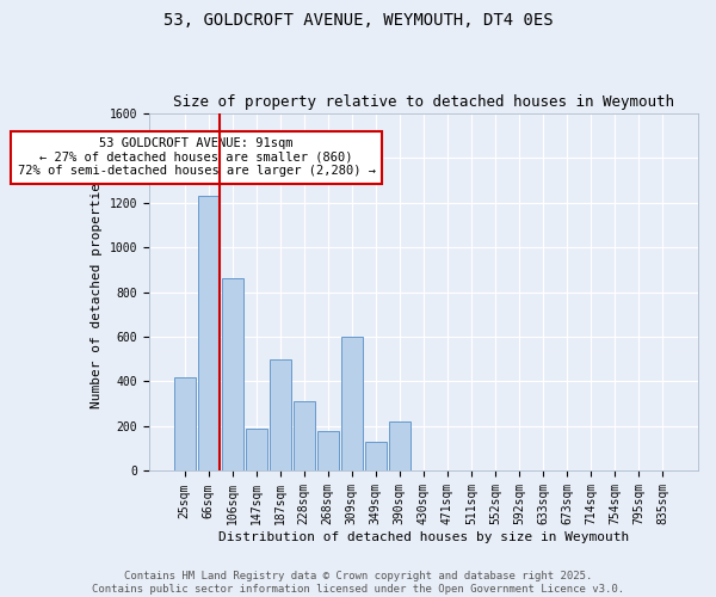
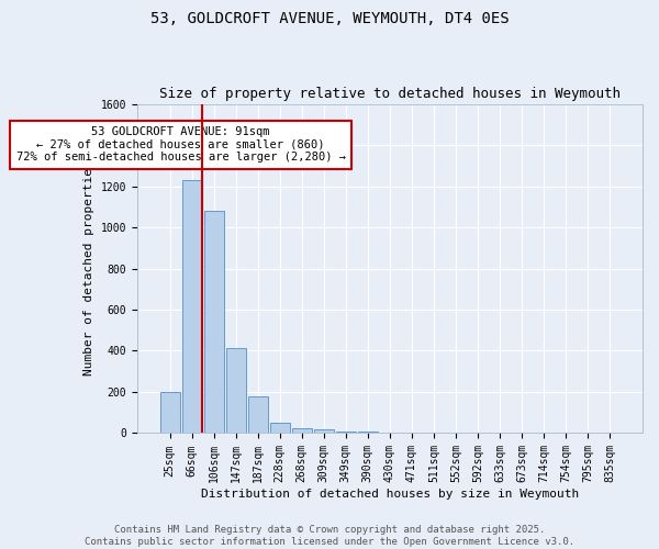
25sqm: 420 -> 200
106sqm: 860 -> 1080
147sqm: 190 -> 420
187sqm: 500 -> 180
228sqm: 310 -> 50
268sqm: 180 -> 20
309sqm: 600 -> 20
349sqm: 130 -> 10
390sqm: 220 -> 10
